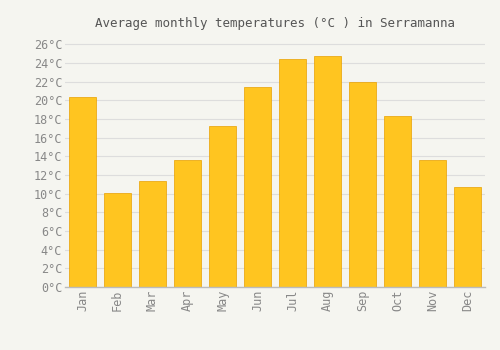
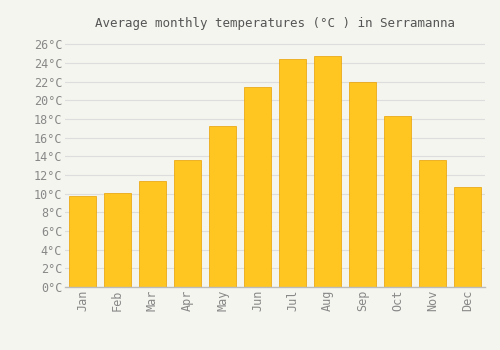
Jan: 20.4°C -> 9.7°C
